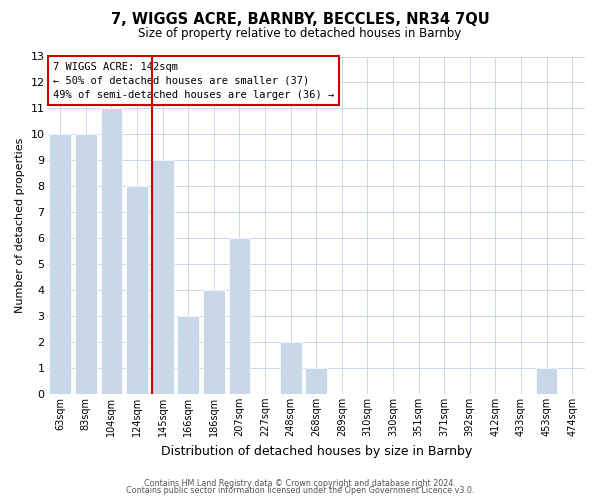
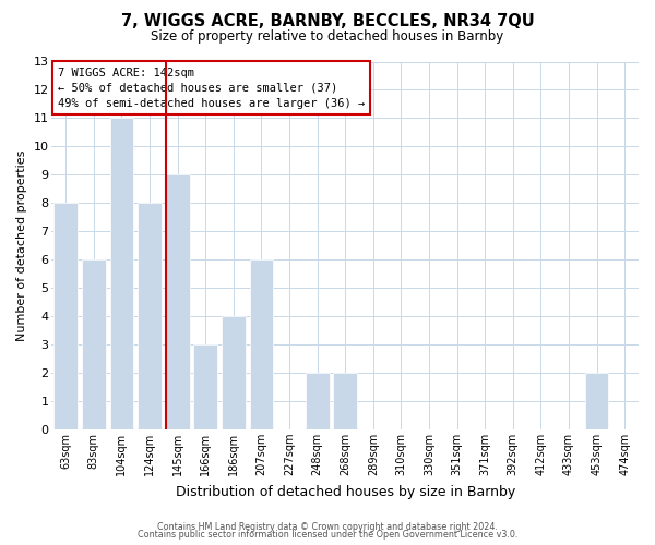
63sqm: 10 -> 8
83sqm: 10 -> 6
268sqm: 1 -> 2
453sqm: 1 -> 2
